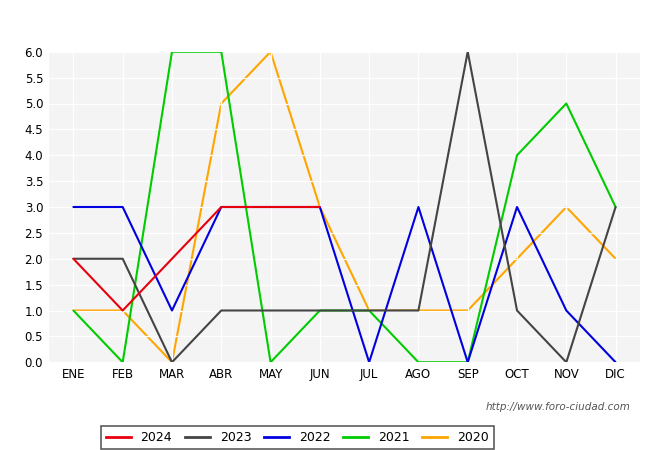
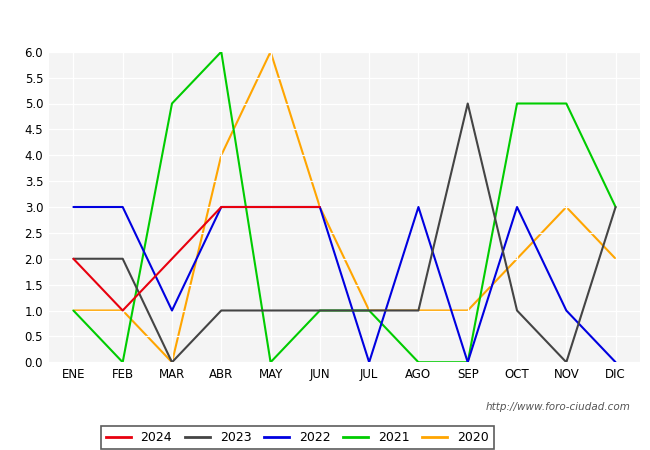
2021/MAR: 6 -> 5
2020/ABR: 5 -> 4
2023/SEP: 6 -> 5
2021/OCT: 4 -> 5
